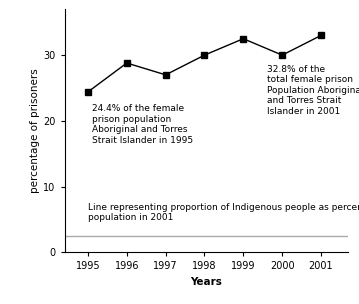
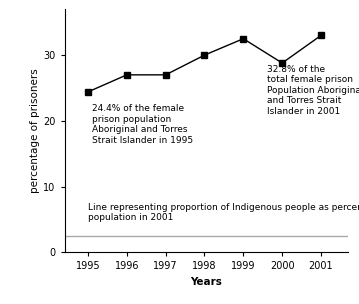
1996: 28.8 -> 27.0
2000: 30.0 -> 28.8
